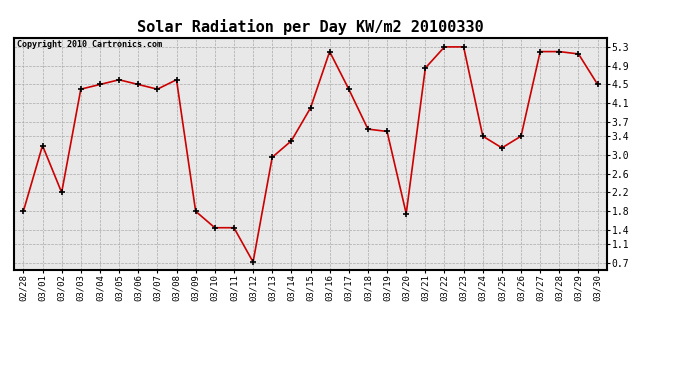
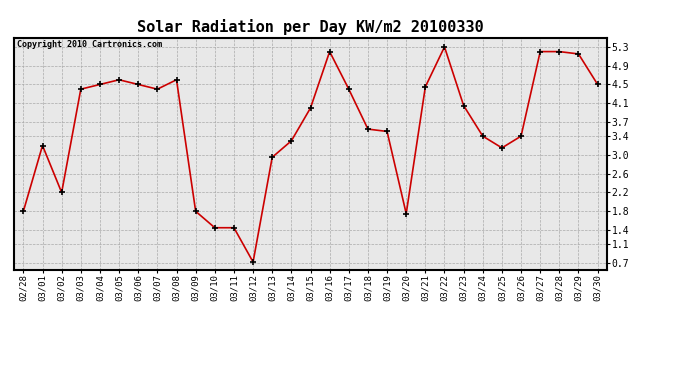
03/21: 4.85 -> 4.45
03/23: 5.30 -> 4.05
